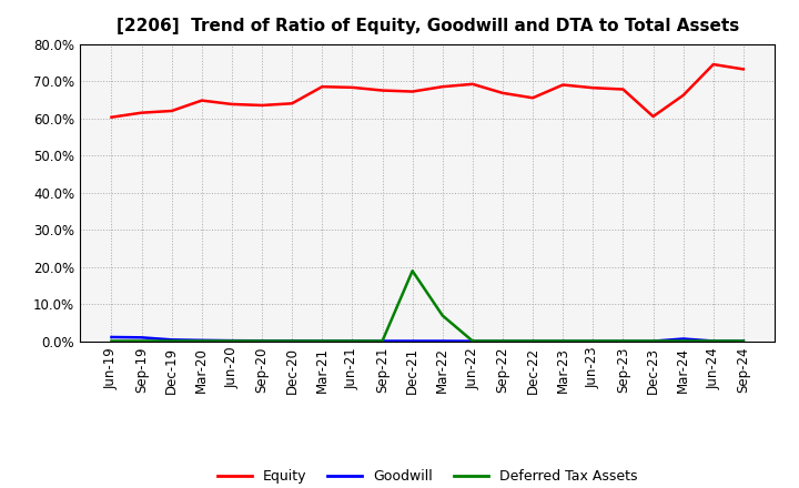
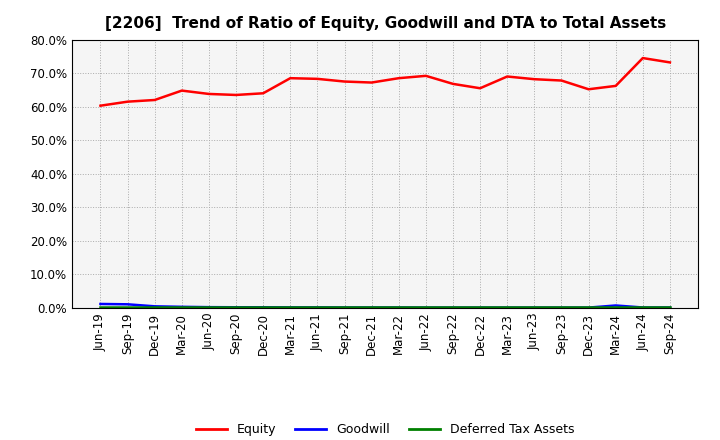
Deferred Tax Assets/Dec-21: 19.0% -> 0.1%
Deferred Tax Assets/Mar-22: 7.0% -> 0.1%
Equity/Dec-23: 60.5% -> 65.2%
